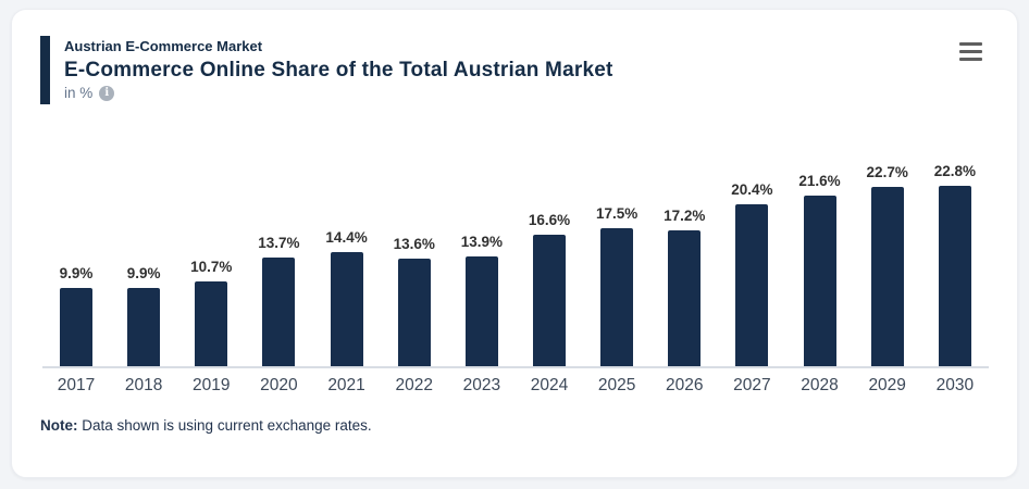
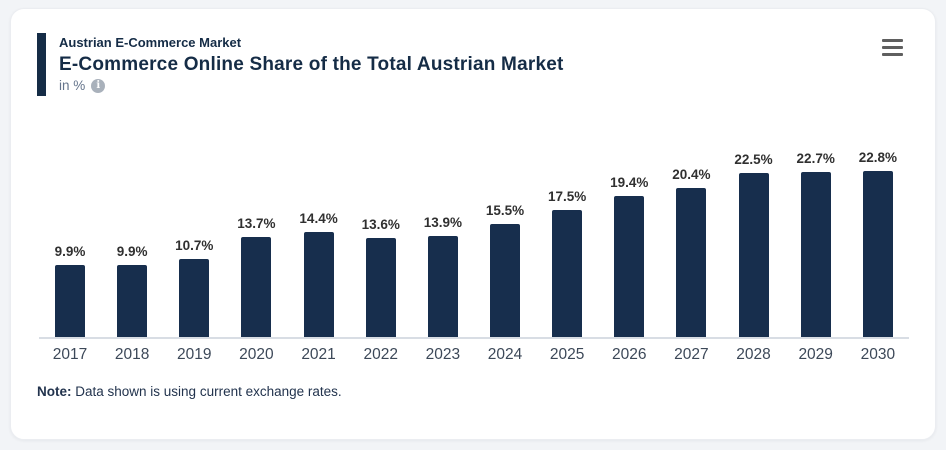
2024: 16.6% -> 15.5%
2026: 17.2% -> 19.4%
2028: 21.6% -> 22.5%
